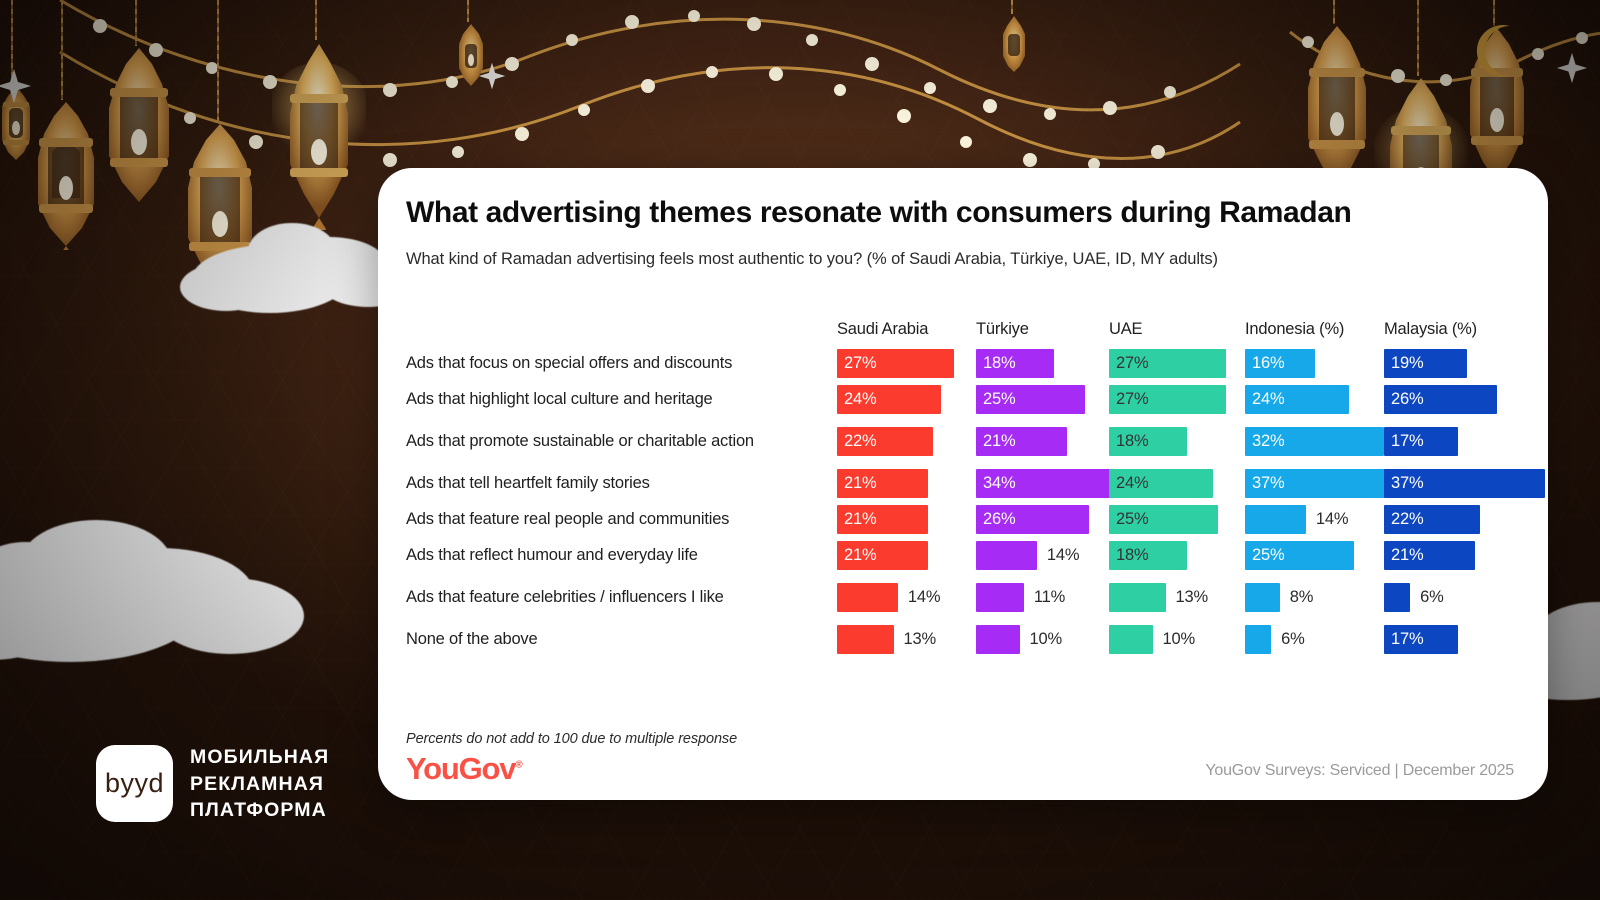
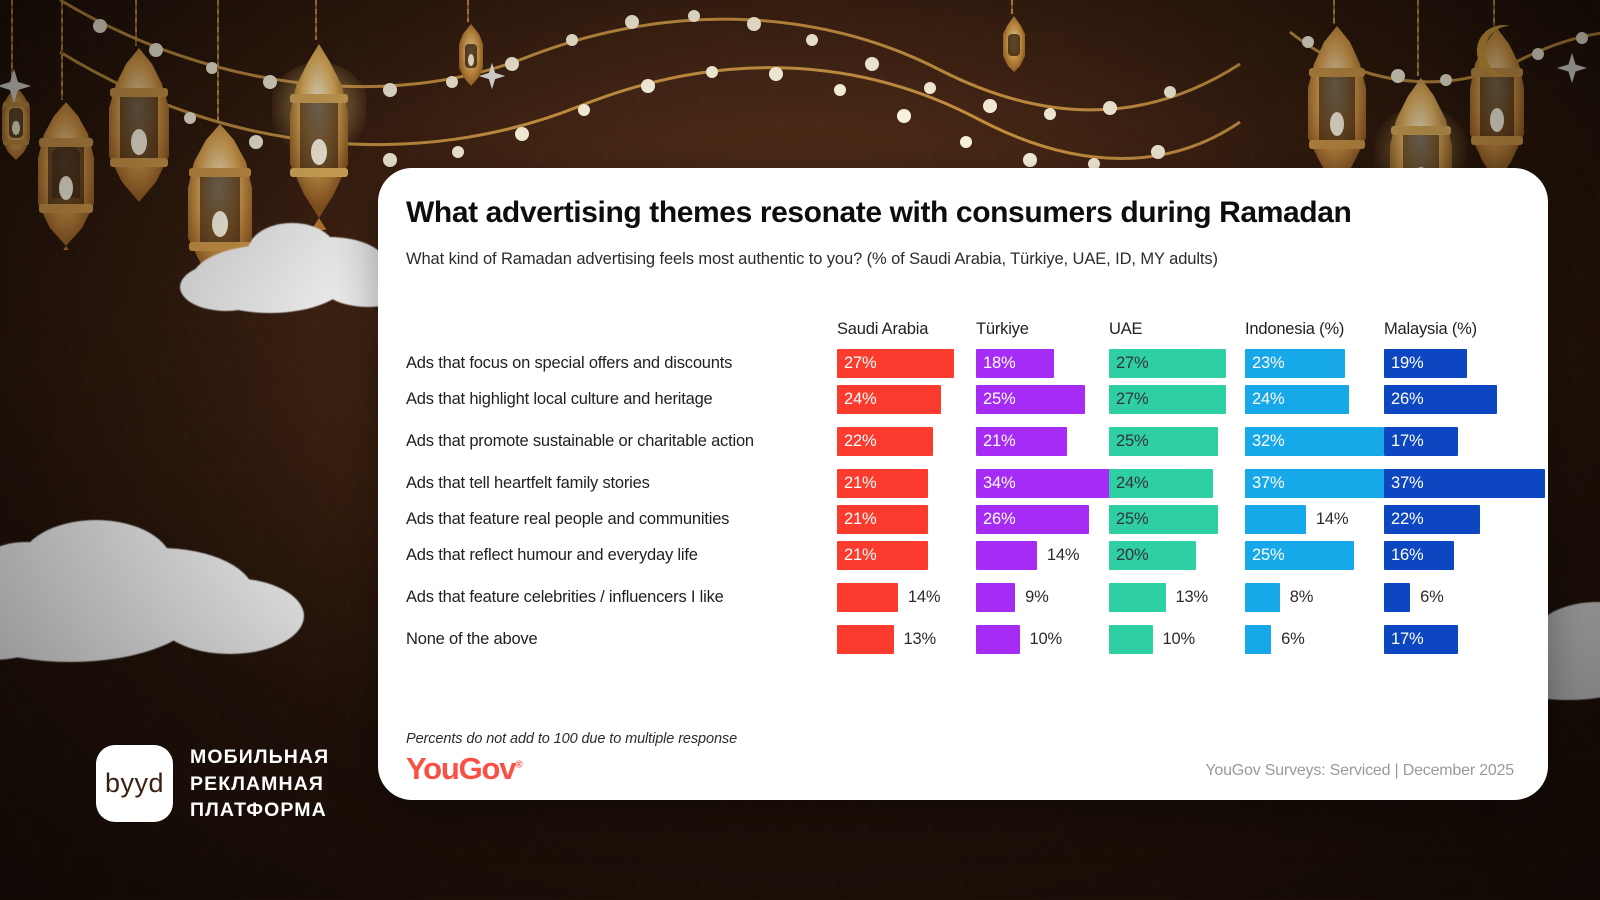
Indonesia (%)/Ads that focus on special offers and discounts: 16% -> 23%
UAE/Ads that promote sustainable or charitable action: 18% -> 25%
UAE/Ads that reflect humour and everyday life: 18% -> 20%
Malaysia (%)/Ads that reflect humour and everyday life: 21% -> 16%
Türkiye/Ads that feature celebrities / influencers I like: 11% -> 9%
